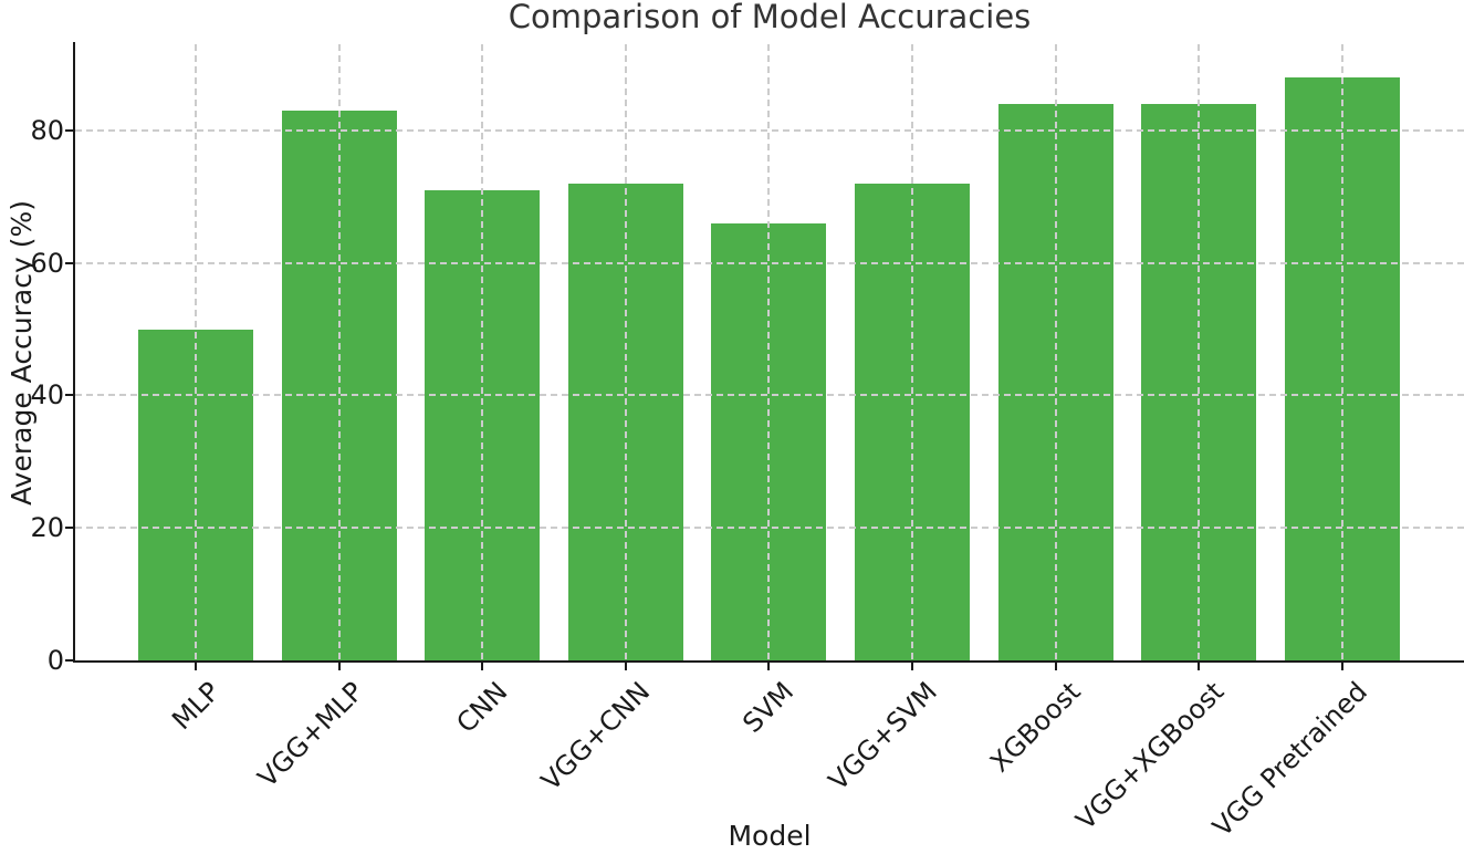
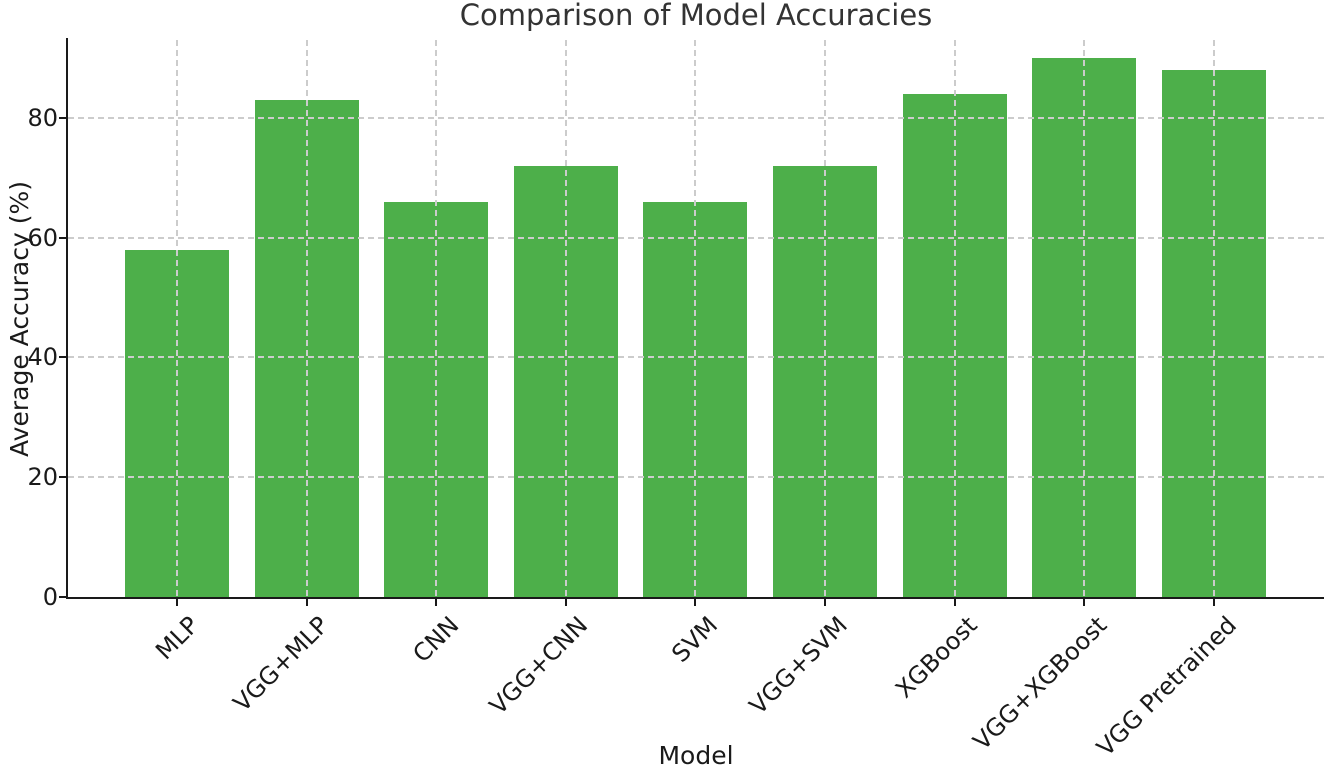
MLP: 50 -> 58
CNN: 71 -> 66
VGG+XGBoost: 84 -> 90
